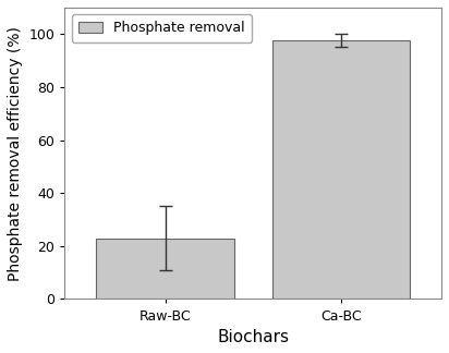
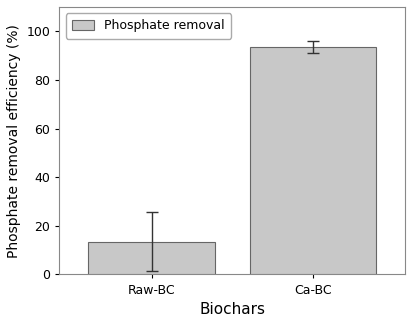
Raw-BC: 23.0 -> 13.5
Ca-BC: 97.5 -> 93.5
